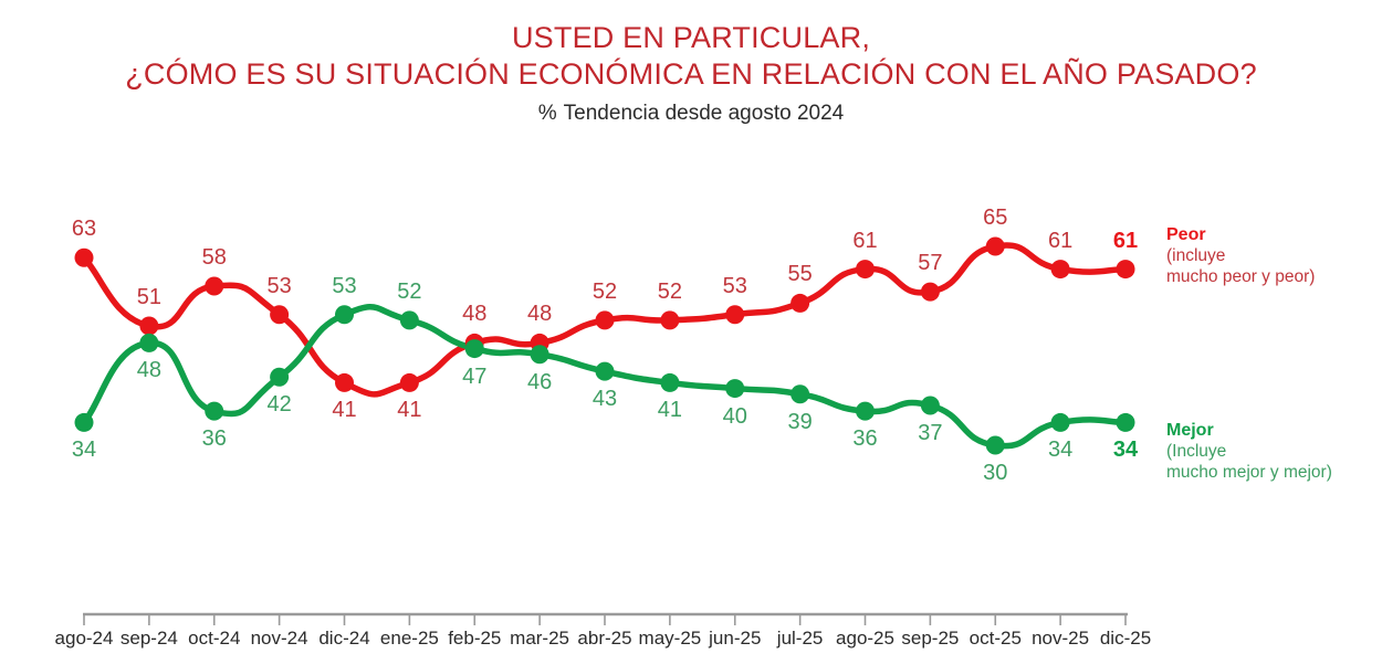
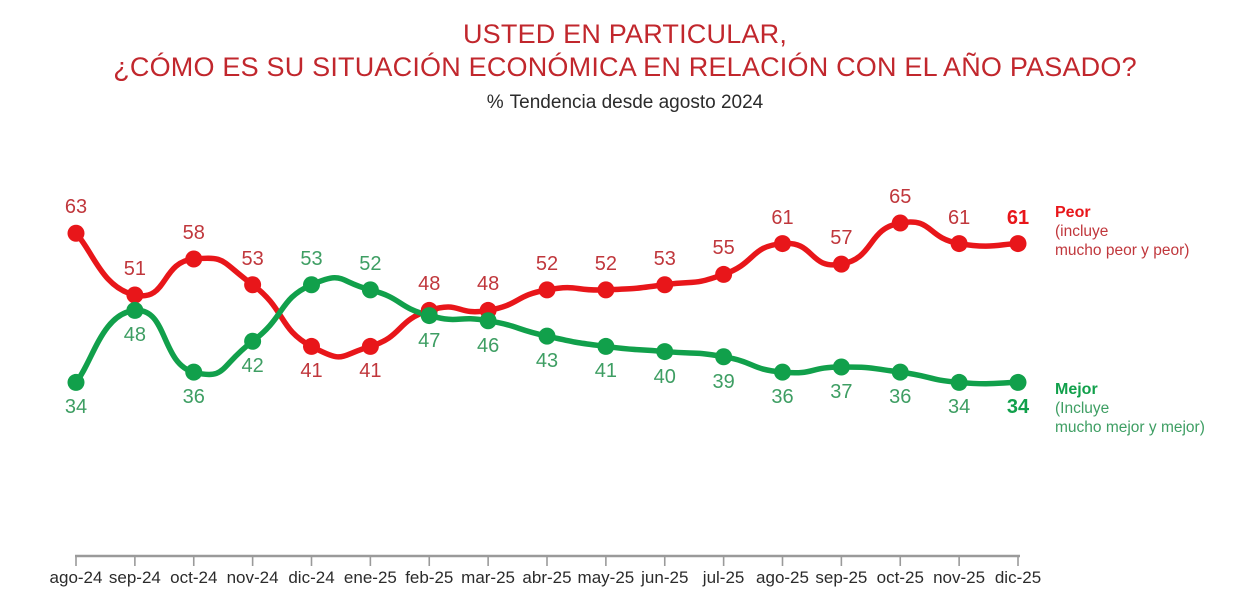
Mejor/oct-25: 30 -> 36
